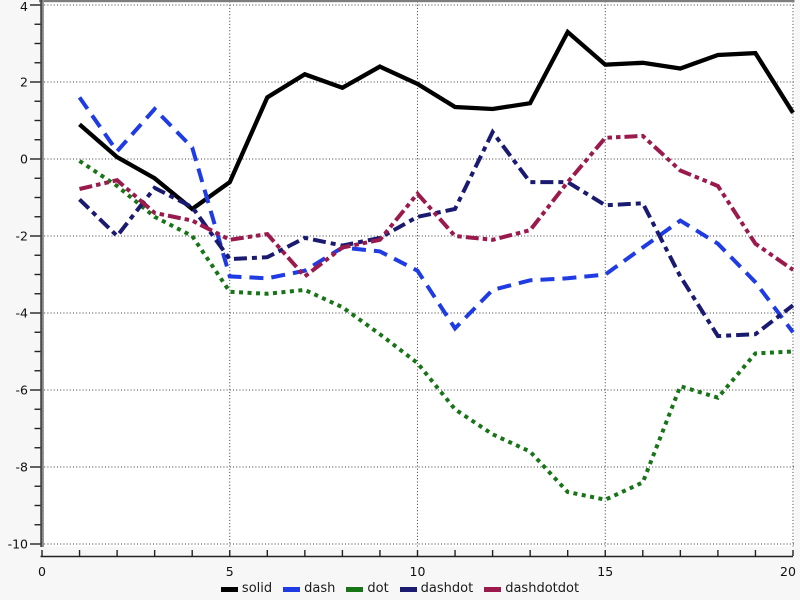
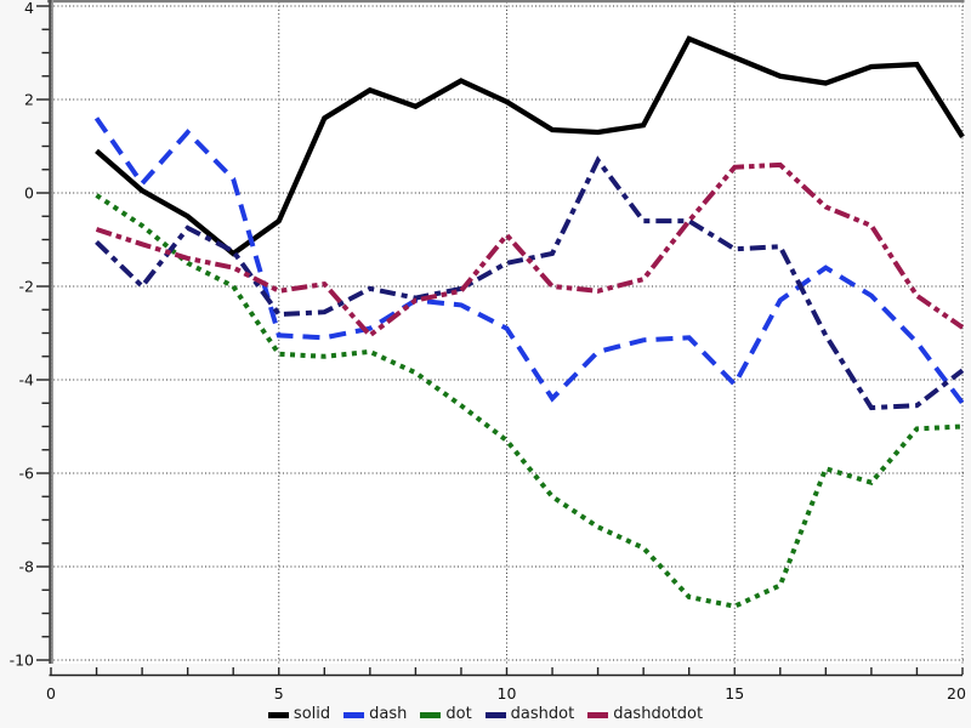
dashdotdot/2: -0.6 -> -1.1
solid/15: 2.5 -> 2.9
dash/15: -3.0 -> -4.1
